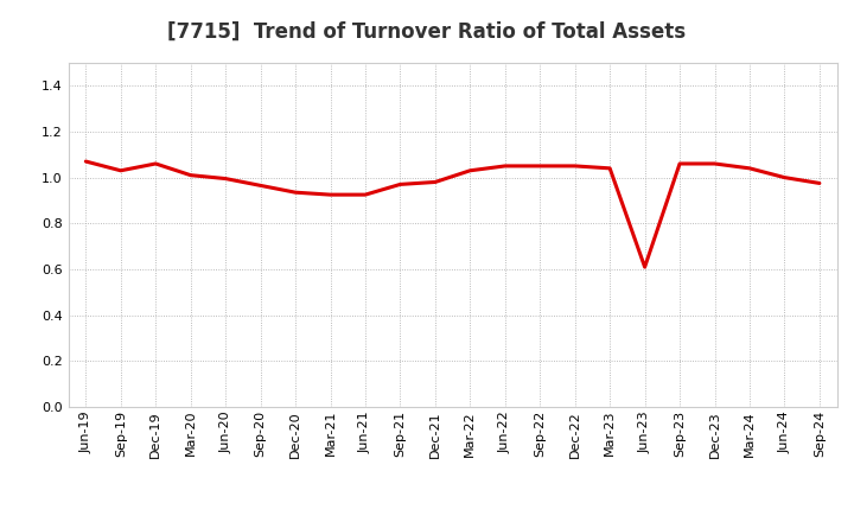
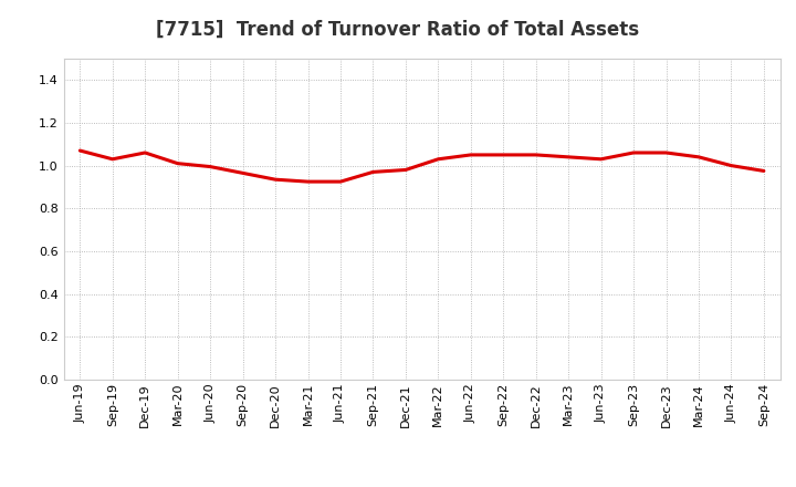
Jun-23: 0.61 -> 1.03
